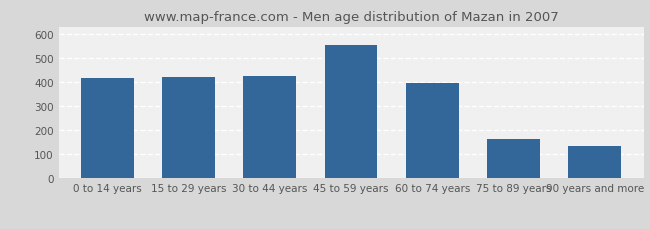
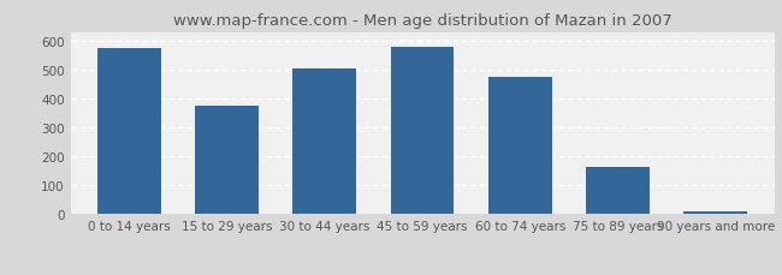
0 to 14 years: 415 -> 575
15 to 29 years: 420 -> 375
30 to 44 years: 425 -> 505
45 to 59 years: 555 -> 580
60 to 74 years: 395 -> 475
90 years and more: 135 -> 10
